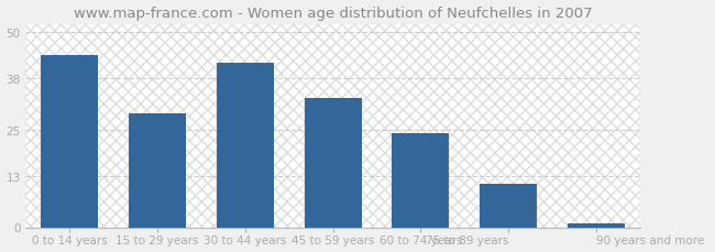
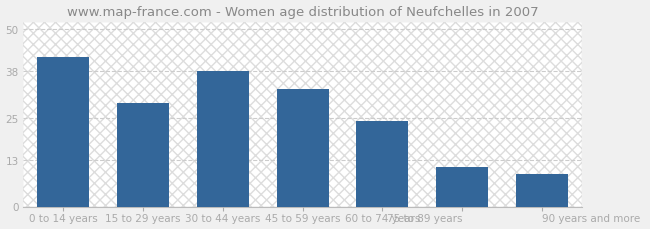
0 to 14 years: 44 -> 42
30 to 44 years: 42 -> 38
90 years and more: 1 -> 9
